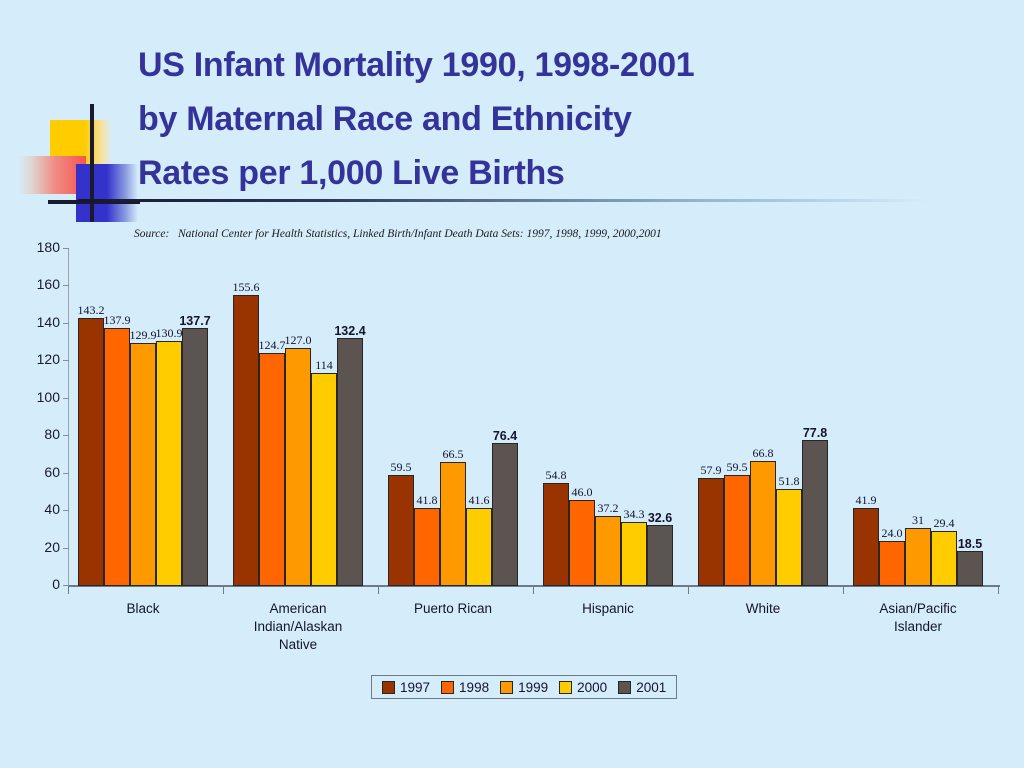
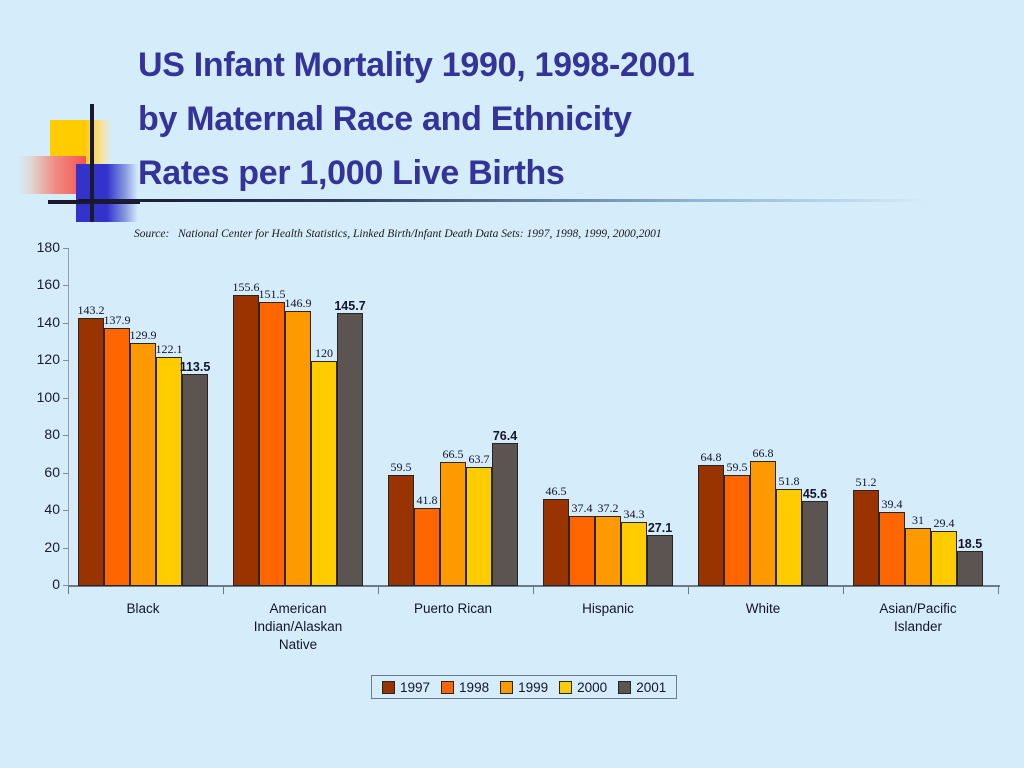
2000/Black: 130.9 -> 122.1
2001/Black: 137.7 -> 113.5
1998/American Indian/Alaskan Native: 124.7 -> 151.5
1999/American Indian/Alaskan Native: 127.0 -> 146.9
2000/American Indian/Alaskan Native: 114 -> 120
2001/American Indian/Alaskan Native: 132.4 -> 145.7
2000/Puerto Rican: 41.6 -> 63.7
1997/Hispanic: 54.8 -> 46.5
1998/Hispanic: 46.0 -> 37.4
2001/Hispanic: 32.6 -> 27.1
1997/White: 57.9 -> 64.8
2001/White: 77.8 -> 45.6
1997/Asian/Pacific Islander: 41.9 -> 51.2
1998/Asian/Pacific Islander: 24.0 -> 39.4
